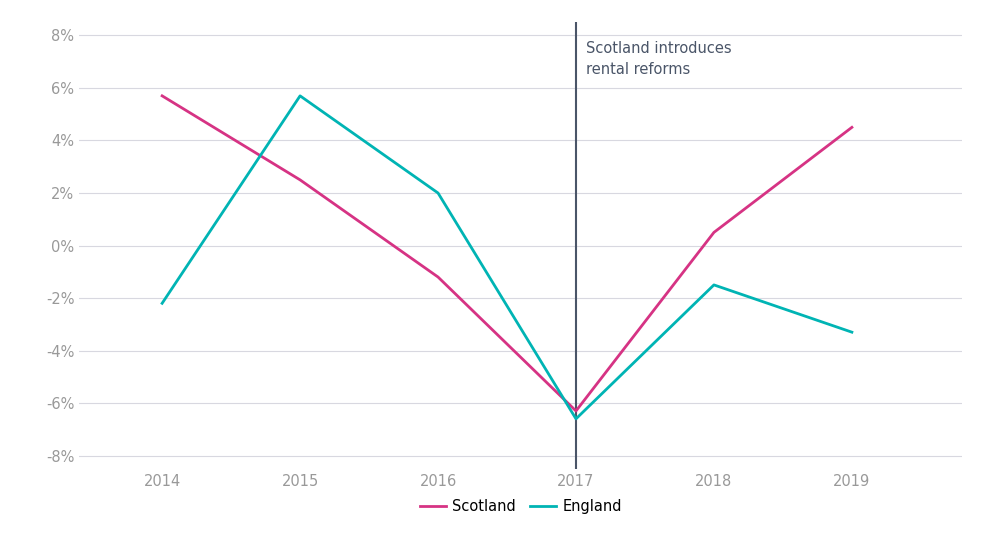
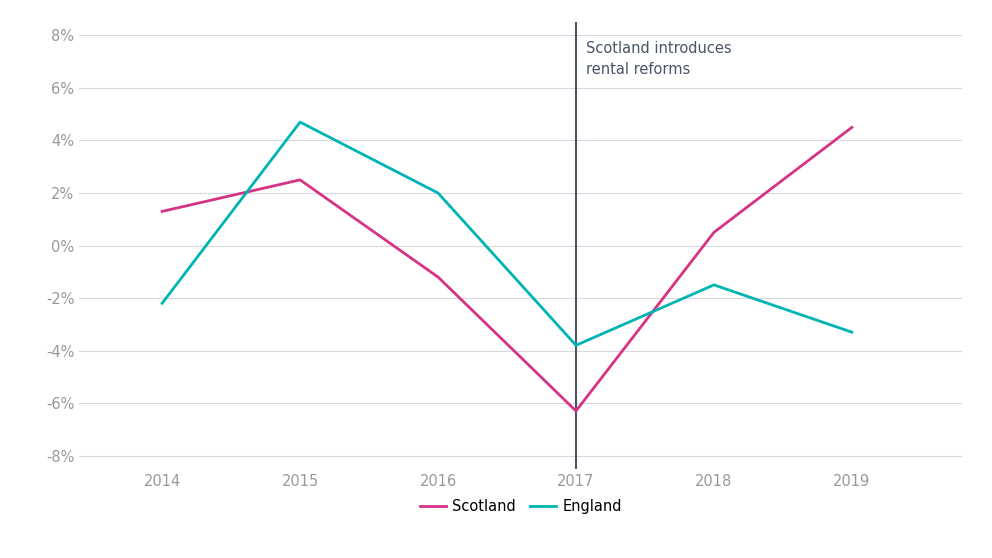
Scotland/2014: 5.7% -> 1.3%
England/2015: 5.7% -> 4.7%
England/2017: -6.6% -> -3.8%
